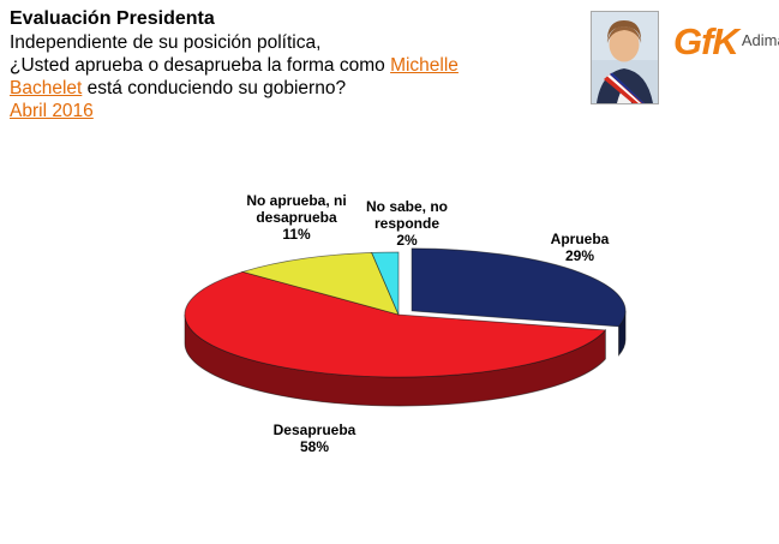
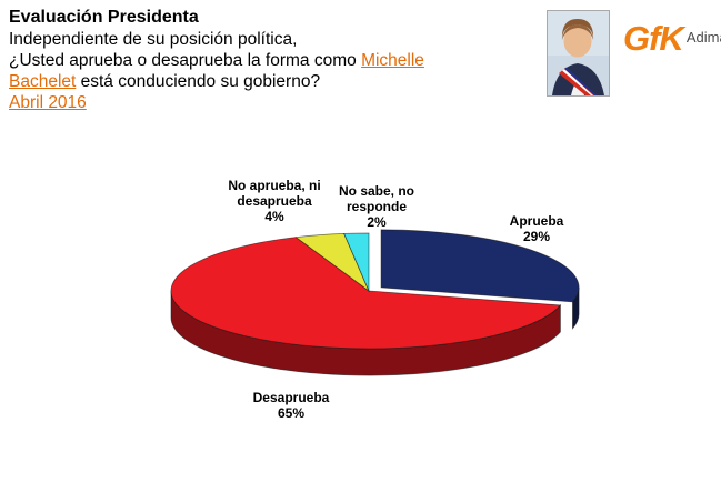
Desaprueba: 58% -> 65%
No aprueba, ni desaprueba: 11% -> 4%
